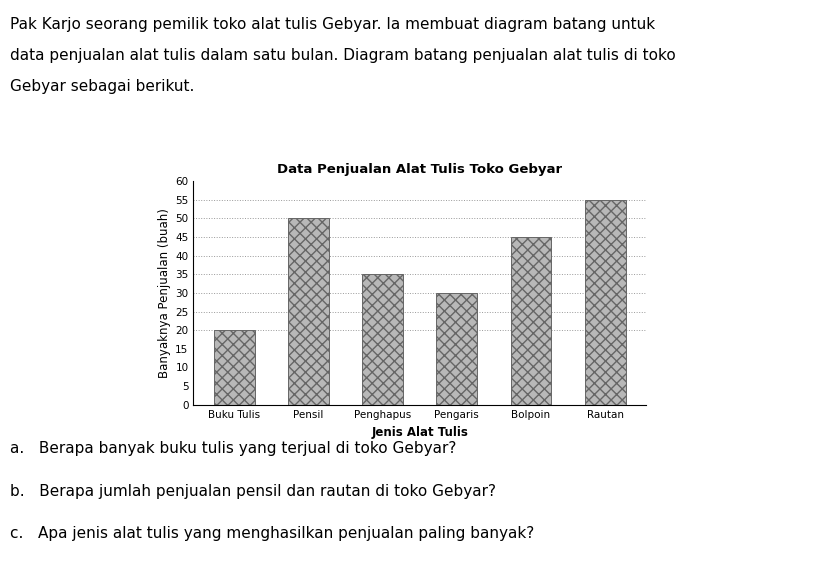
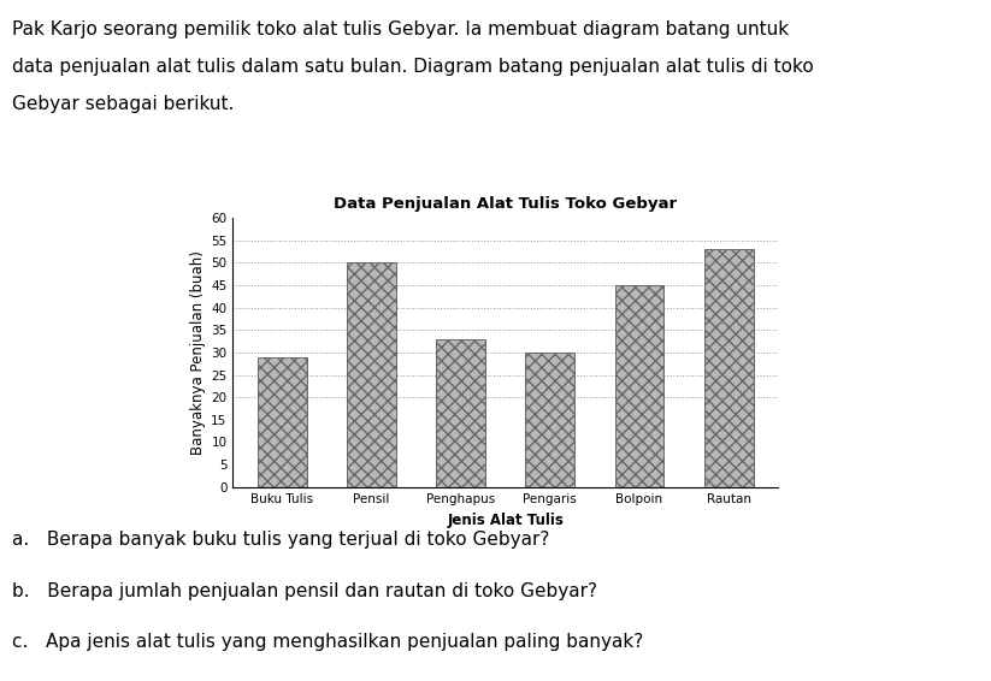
Buku Tulis: 20 -> 29
Penghapus: 35 -> 33
Rautan: 55 -> 53
